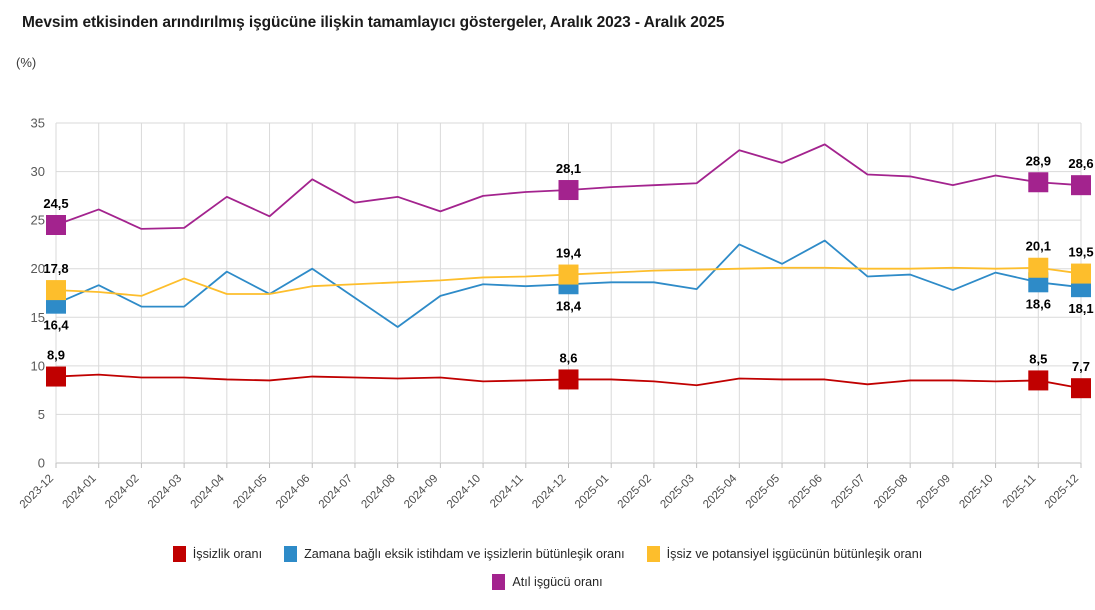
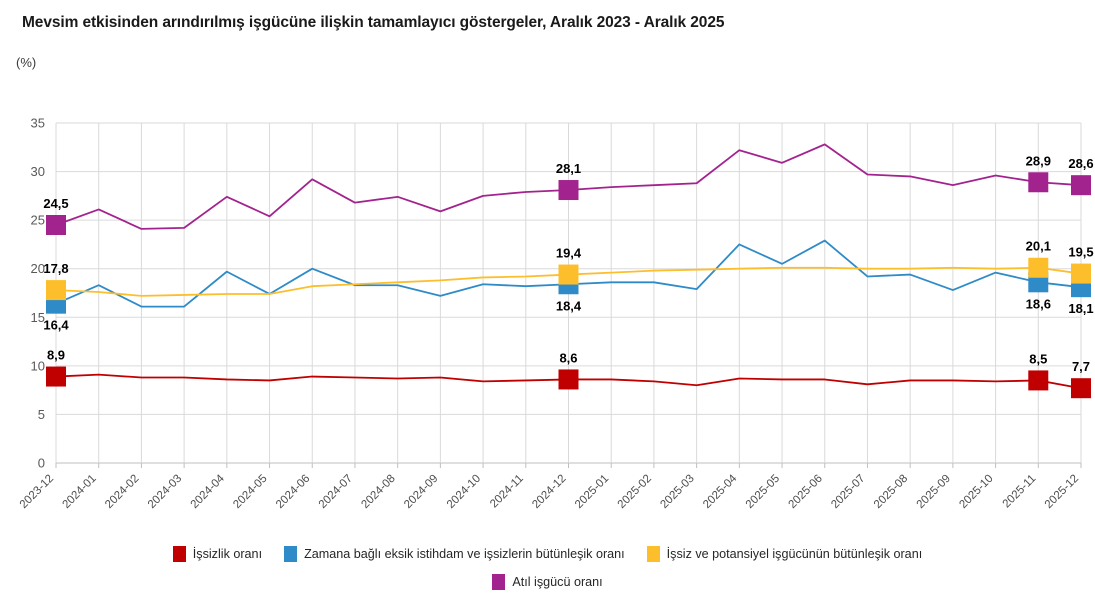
İşsiz ve potansiyel işgücünün bütünleşik oranı/2024-03: 19 -> 17
Zamana bağlı eksik istihdam ve işsizlerin bütünleşik oranı/2024-07: 17 -> 18
Zamana bağlı eksik istihdam ve işsizlerin bütünleşik oranı/2024-08: 14 -> 18
